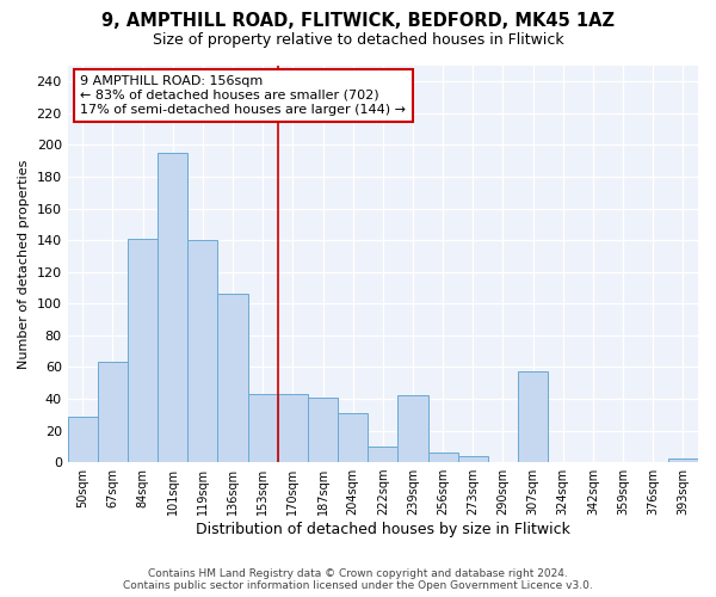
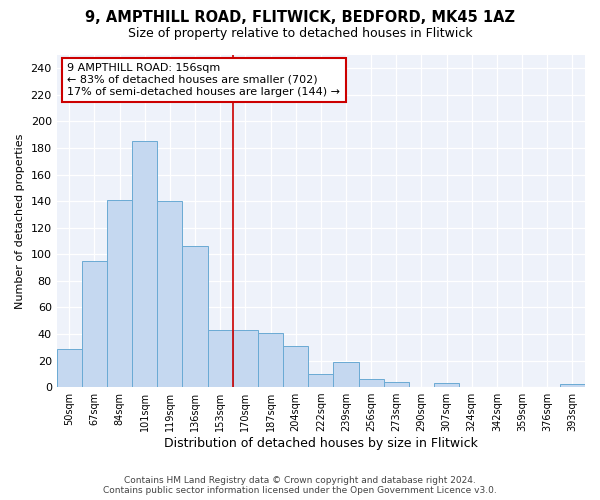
67sqm: 63 -> 95
101sqm: 195 -> 185
239sqm: 42 -> 19
307sqm: 57 -> 3
